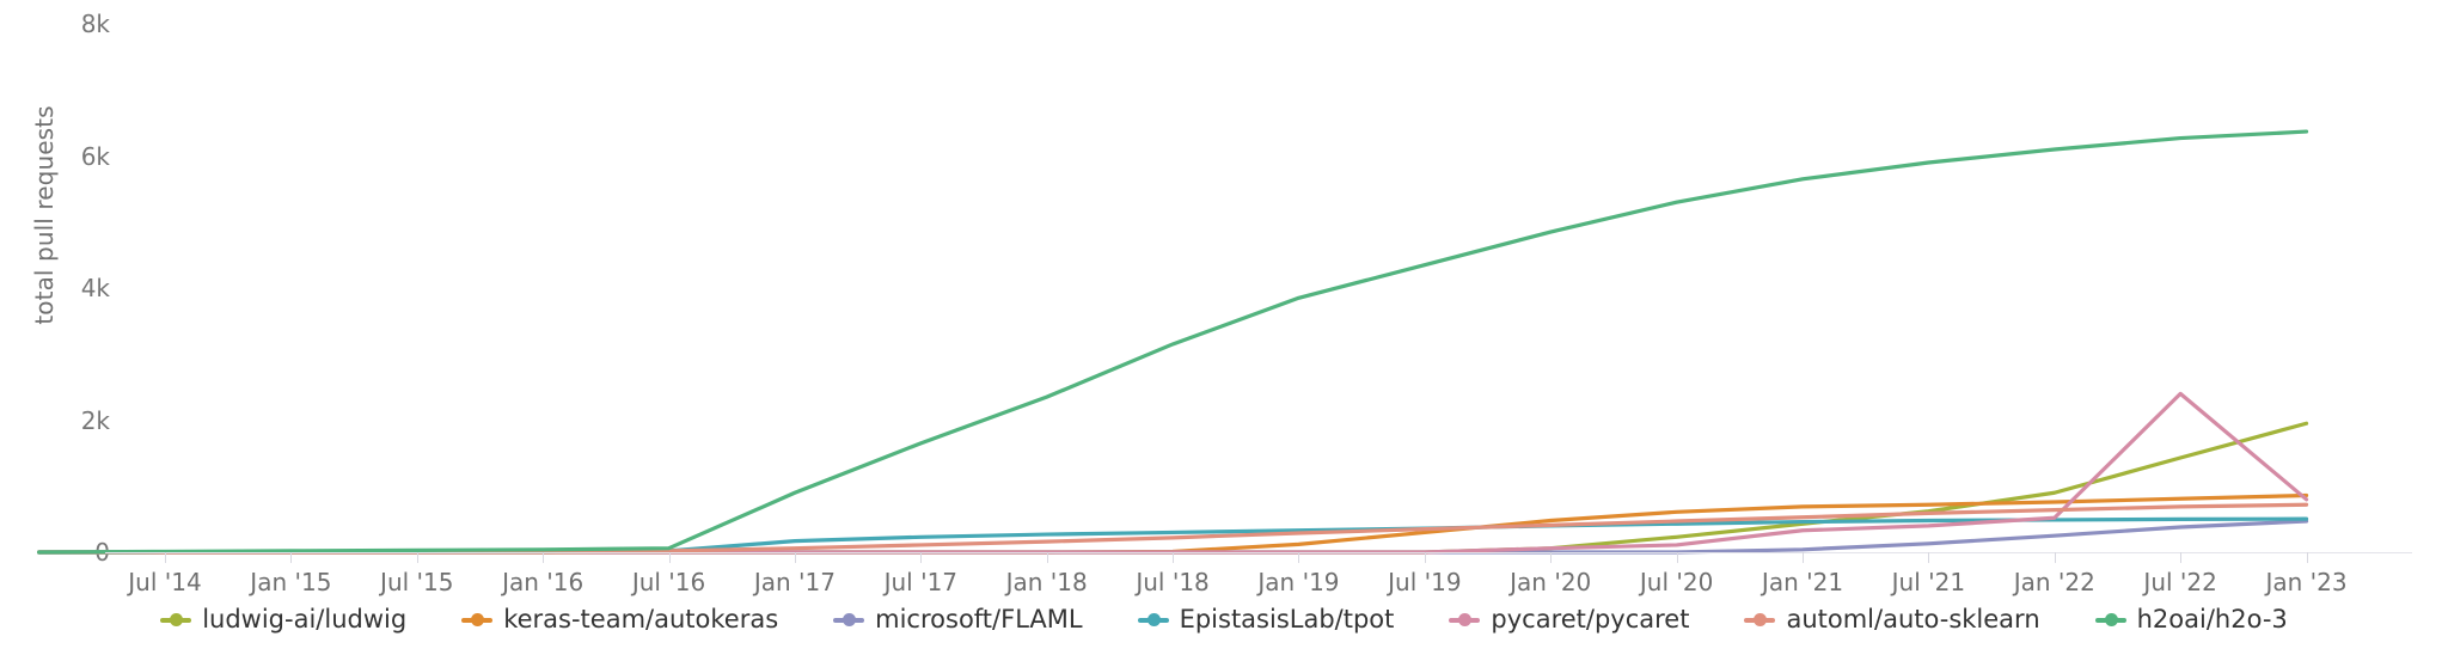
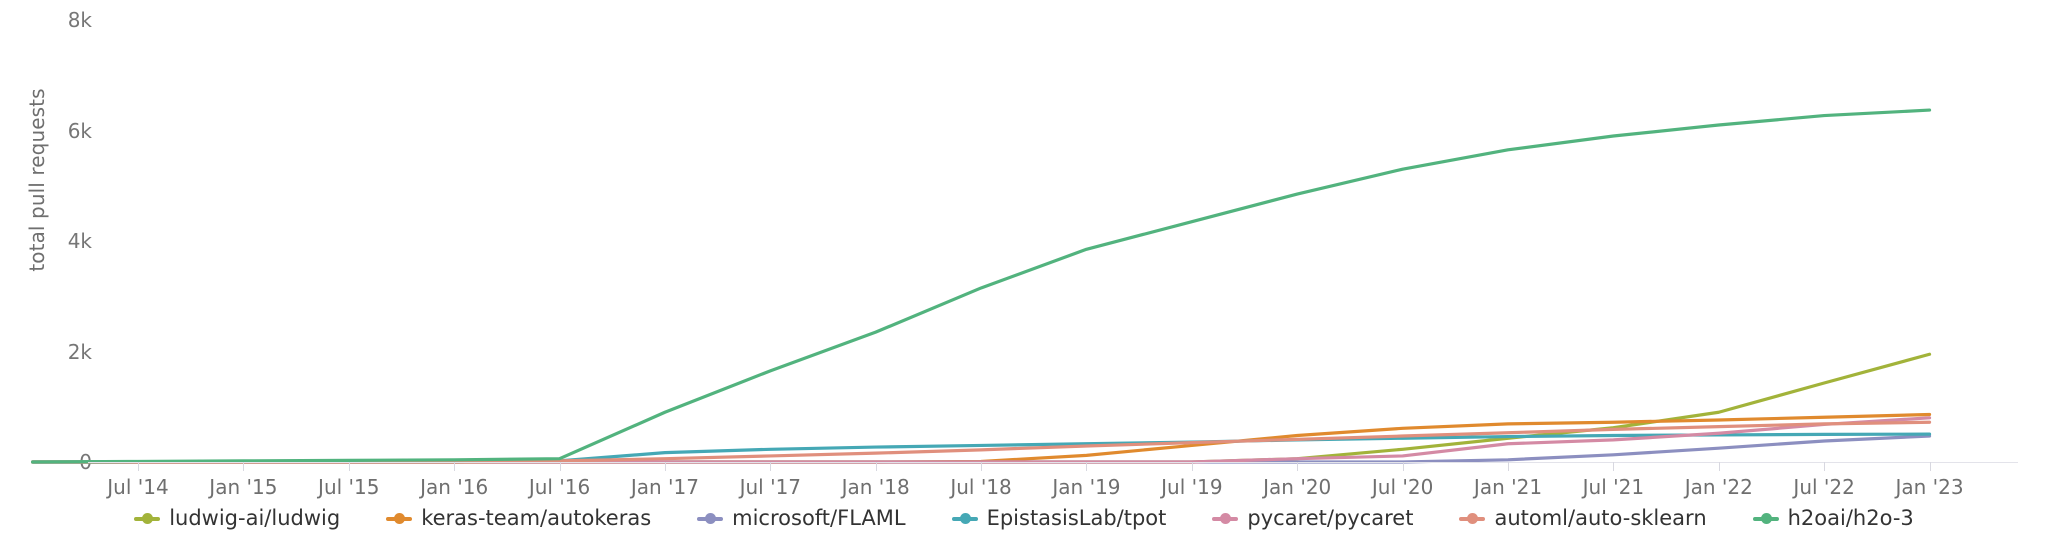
pycaret/pycaret/Jul '22: 2.4k -> 0.7k
